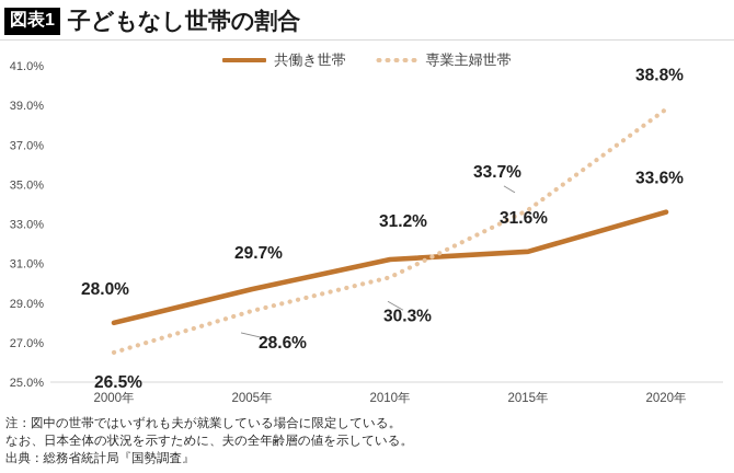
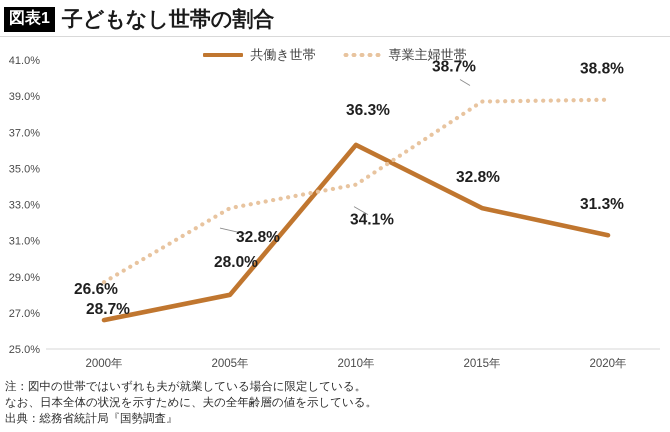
共働き世帯/2000年: 28.0% -> 26.6%
専業主婦世帯/2000年: 26.5% -> 28.7%
共働き世帯/2005年: 29.7% -> 28.0%
専業主婦世帯/2005年: 28.6% -> 32.8%
共働き世帯/2010年: 31.2% -> 36.3%
専業主婦世帯/2010年: 30.3% -> 34.1%
共働き世帯/2015年: 31.6% -> 32.8%
専業主婦世帯/2015年: 33.7% -> 38.7%
共働き世帯/2020年: 33.6% -> 31.3%
